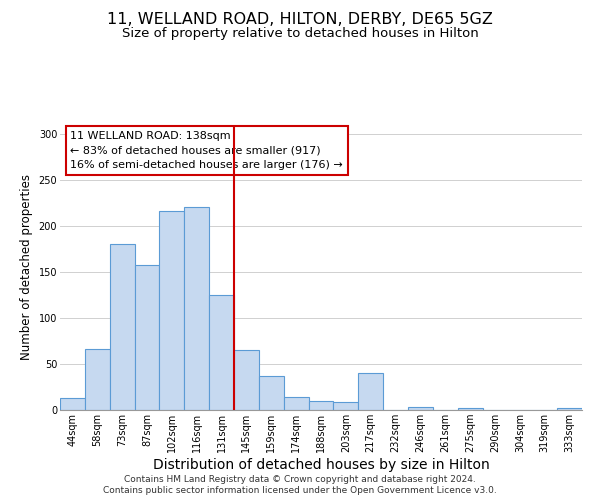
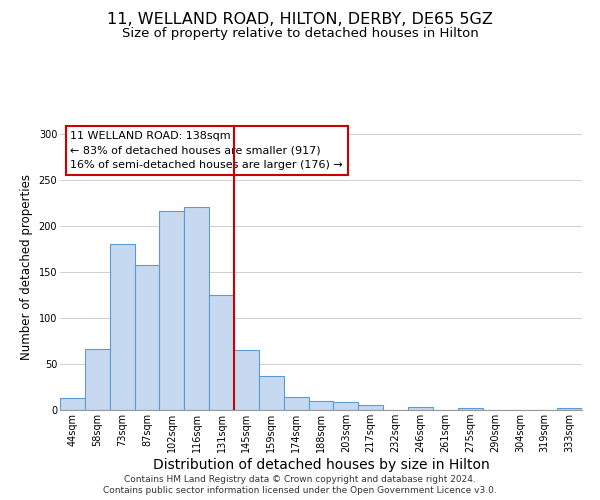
217sqm: 40 -> 5
